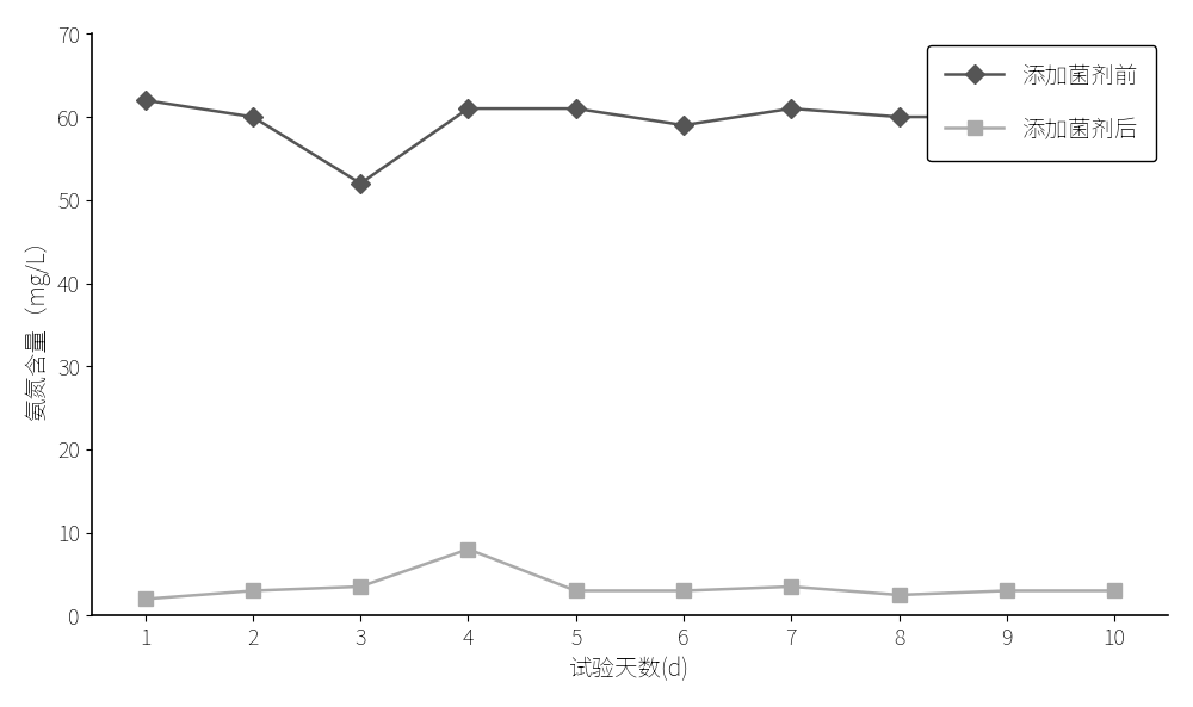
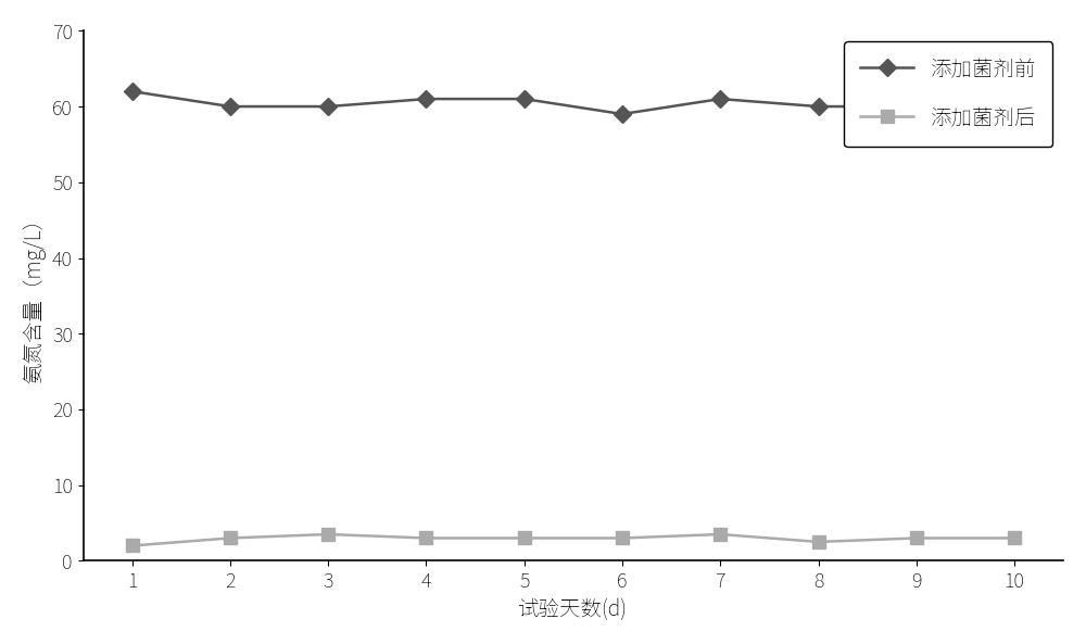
添加菌剂前/3: 52 -> 60
添加菌剂后/4: 8.0 -> 3.0
